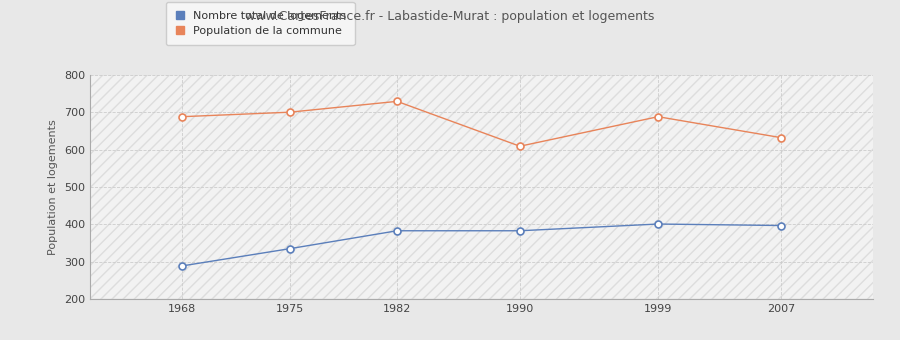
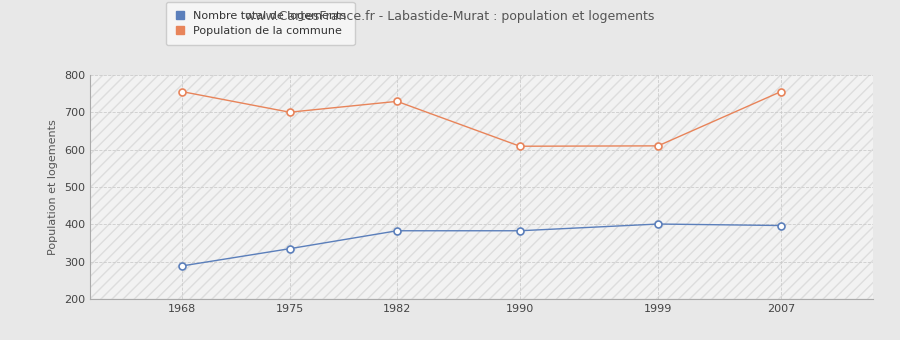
Population de la commune/1968: 688 -> 755
Population de la commune/1999: 688 -> 610
Population de la commune/2007: 632 -> 755
